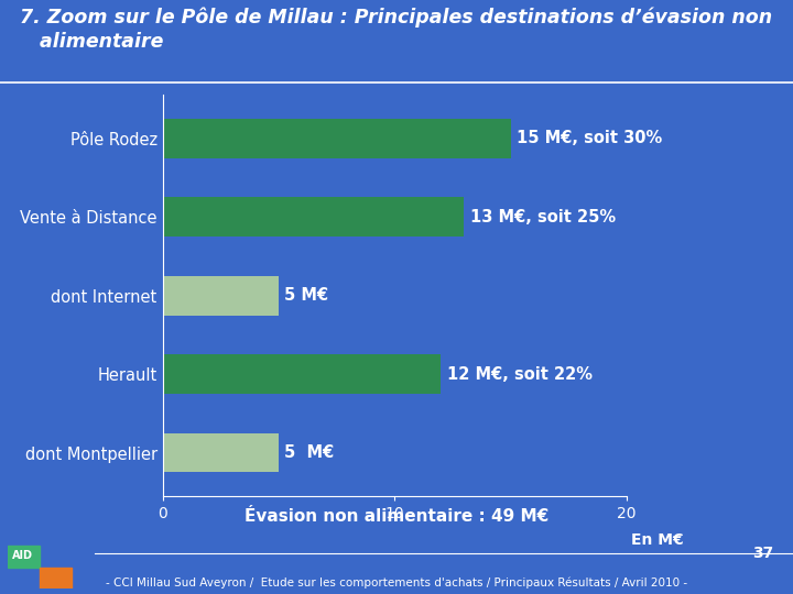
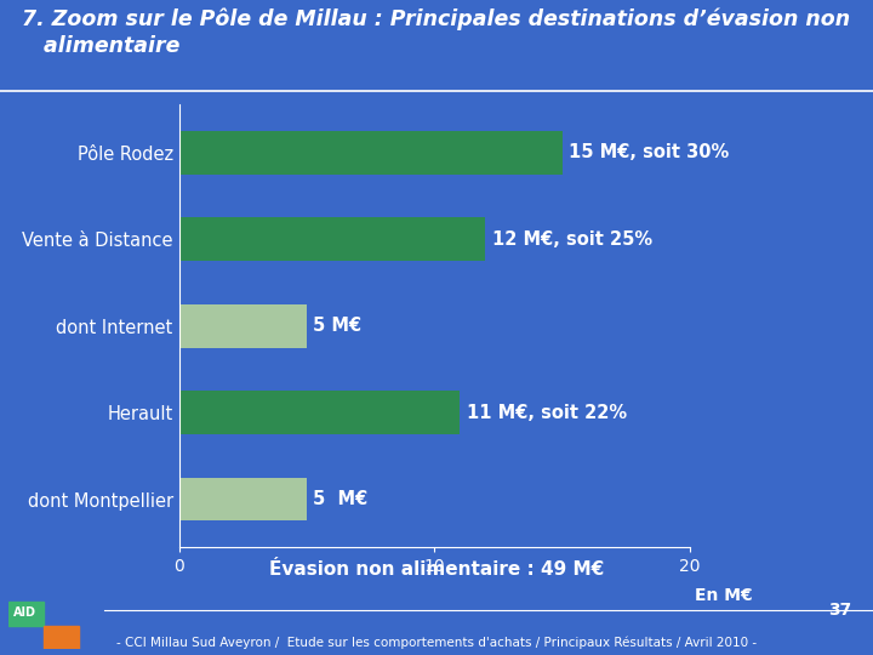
Vente à Distance: 13 -> 12
Herault: 12 -> 11
